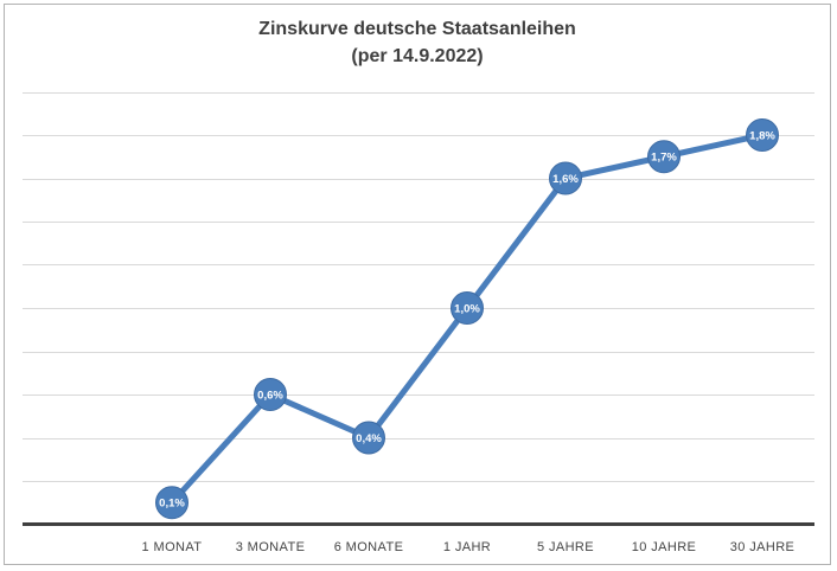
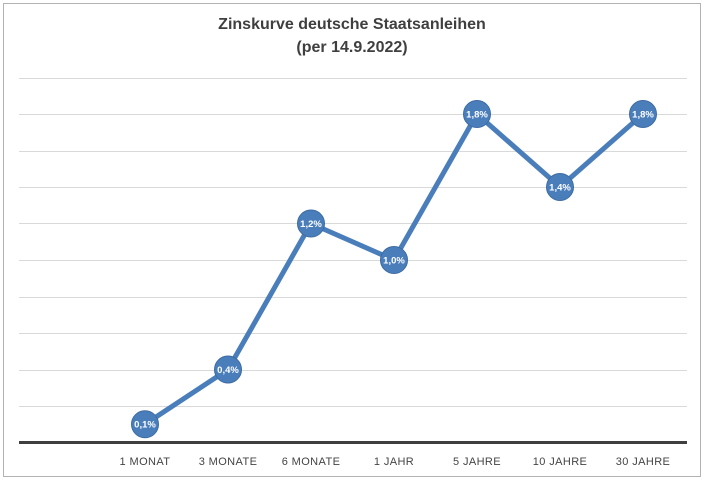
3 MONATE: 0,6% -> 0,4%
6 MONATE: 0,4% -> 1,2%
5 JAHRE: 1,6% -> 1,8%
10 JAHRE: 1,7% -> 1,4%
